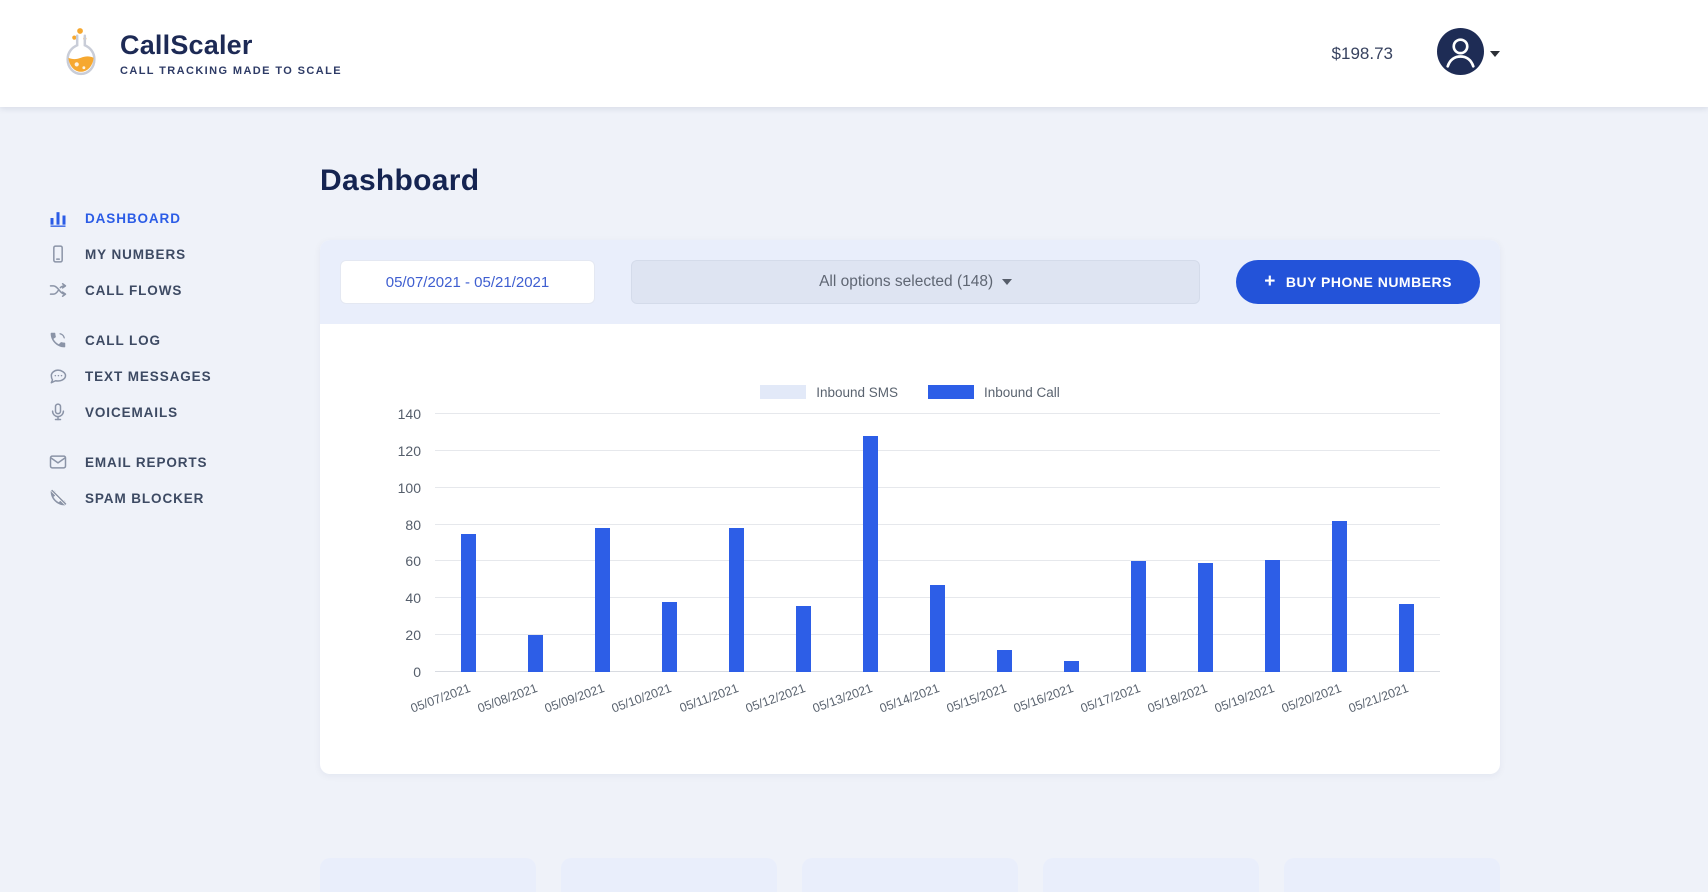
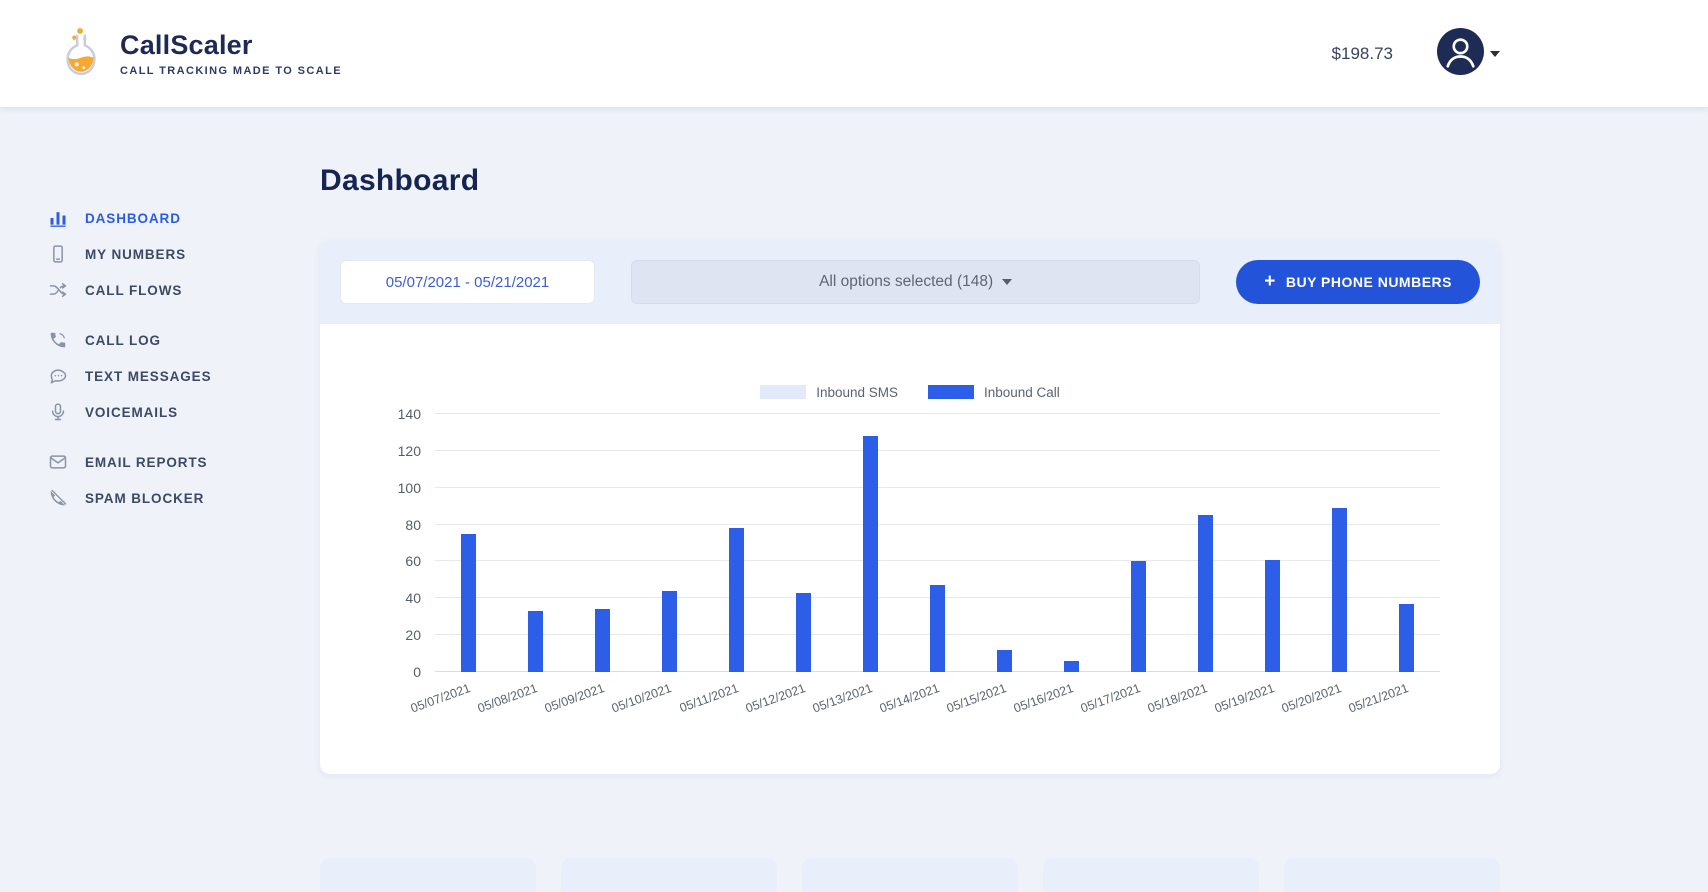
Inbound Call/05/08/2021: 20 -> 33
Inbound Call/05/09/2021: 78 -> 34
Inbound Call/05/10/2021: 38 -> 44
Inbound Call/05/12/2021: 36 -> 43
Inbound Call/05/18/2021: 59 -> 85
Inbound Call/05/20/2021: 82 -> 89
